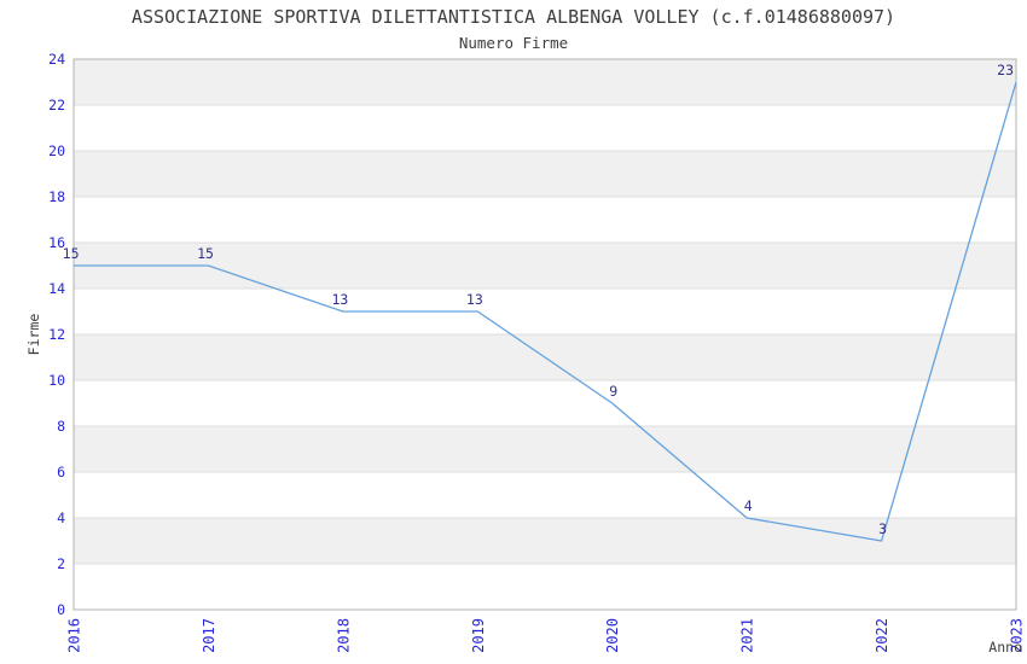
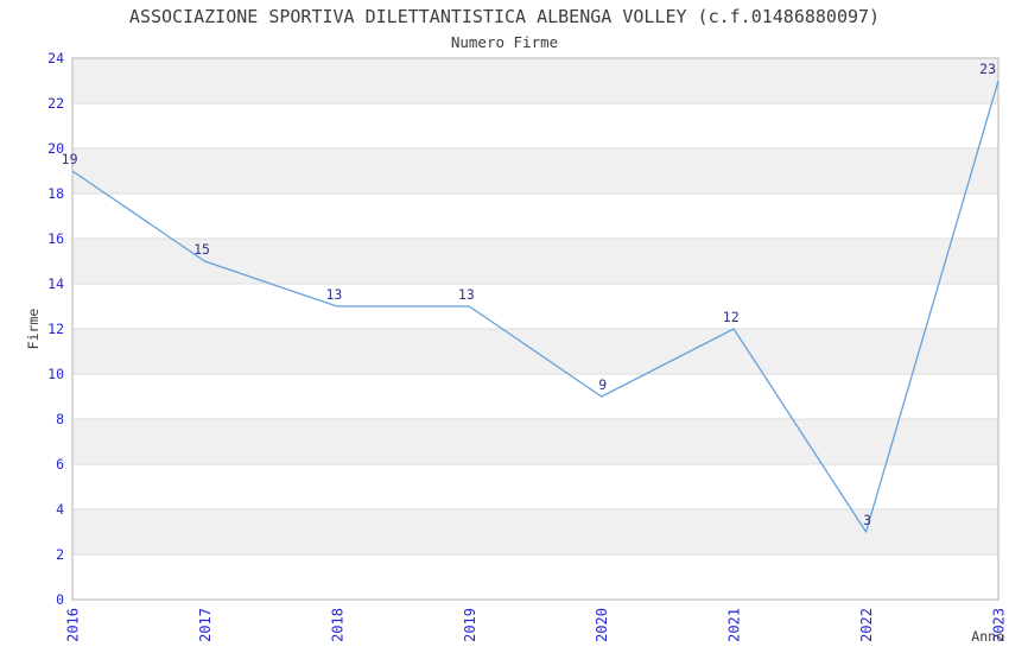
2016: 15 -> 19
2021: 4 -> 12
